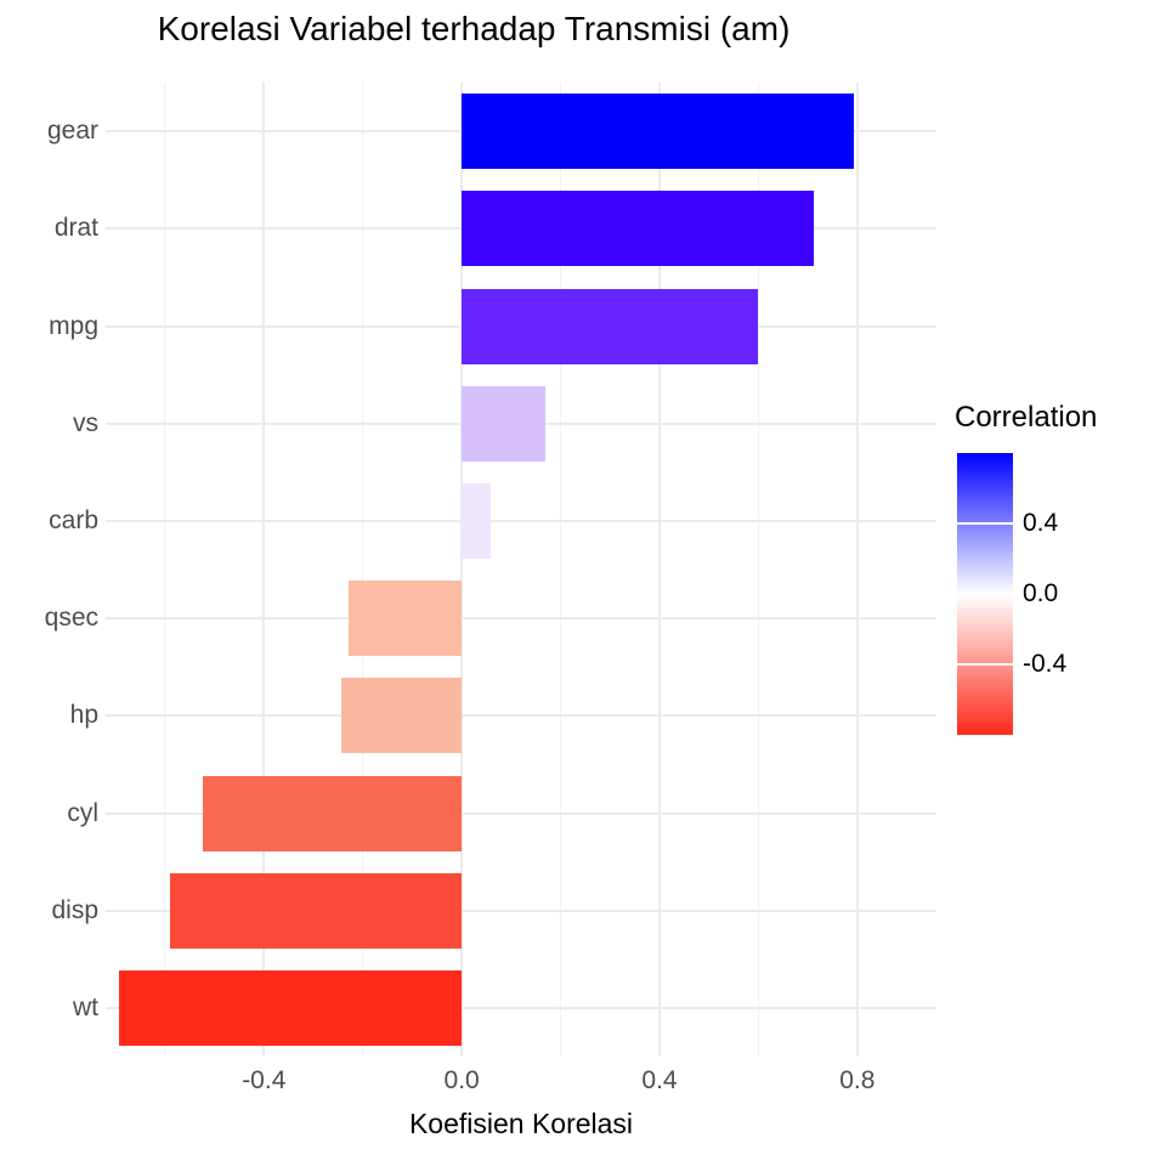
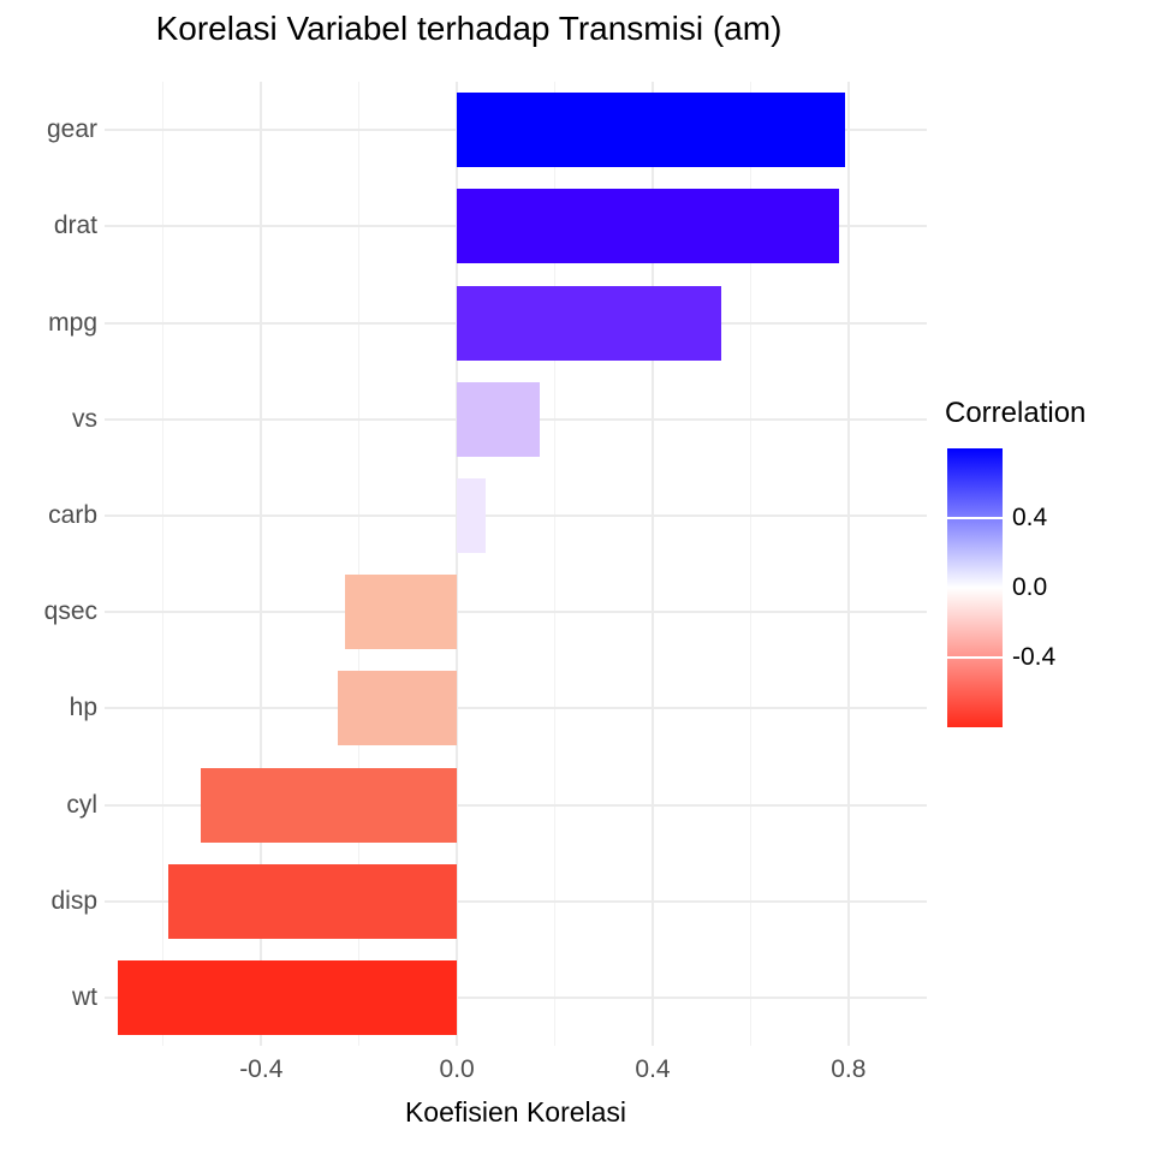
drat: 0.71 -> 0.78
mpg: 0.60 -> 0.54
